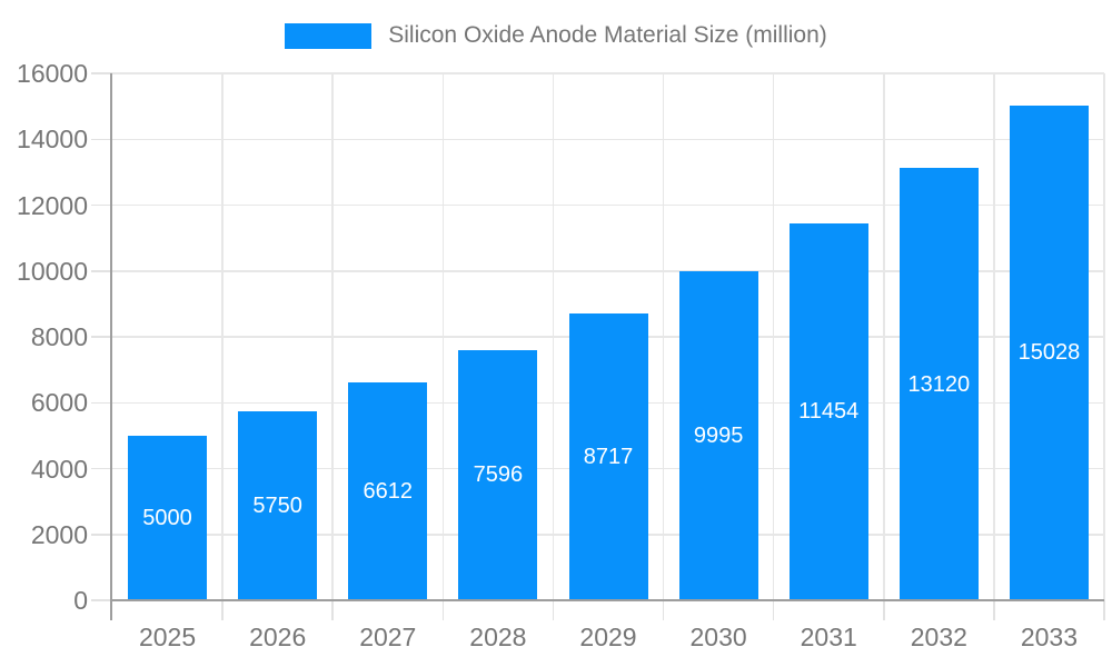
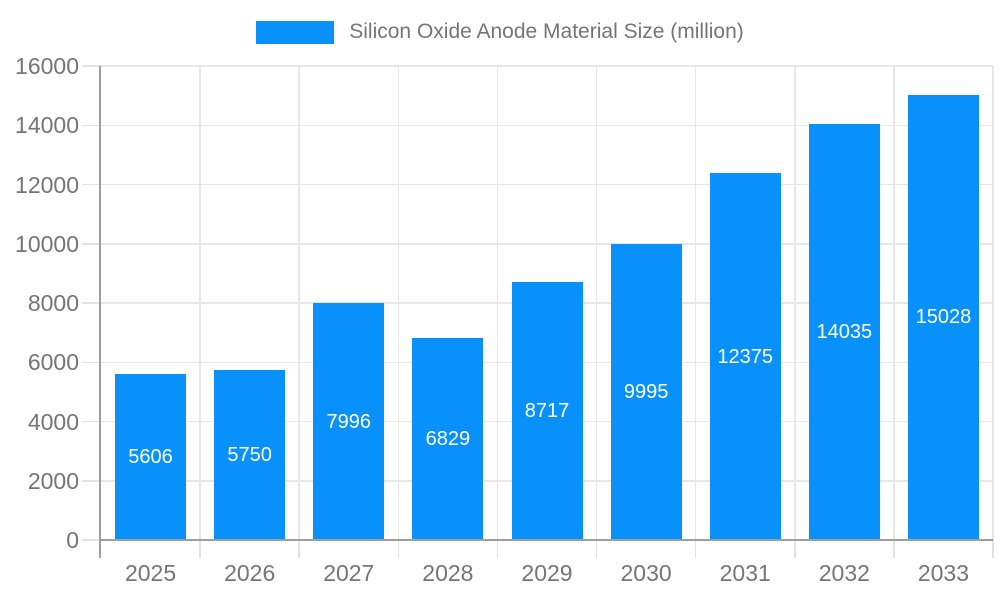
2025: 5000 -> 5606
2027: 6612 -> 7996
2028: 7596 -> 6829
2031: 11454 -> 12375
2032: 13120 -> 14035
